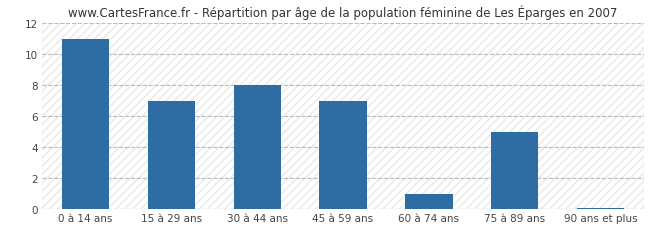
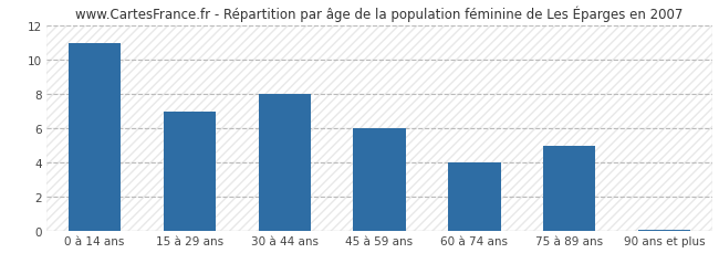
45 à 59 ans: 7.0 -> 6.0
60 à 74 ans: 1.0 -> 4.0
